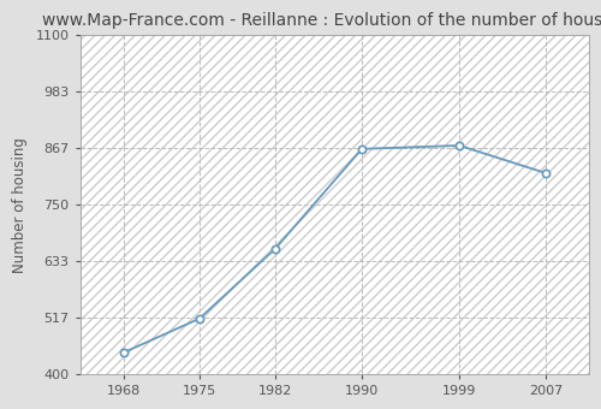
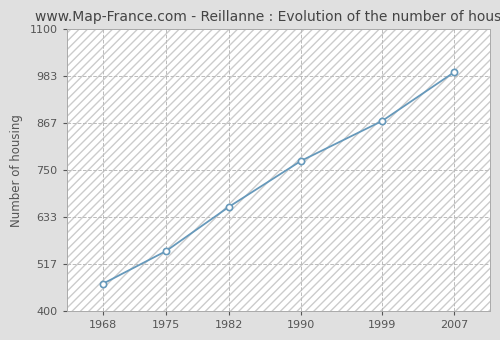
1968: 445 -> 468
1975: 515 -> 549
1990: 865 -> 773
2007: 815 -> 993
